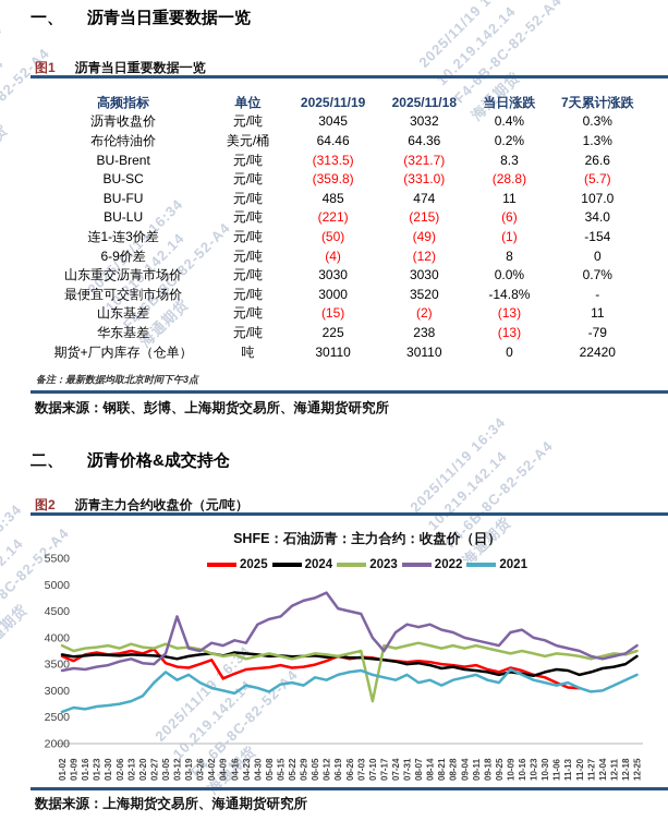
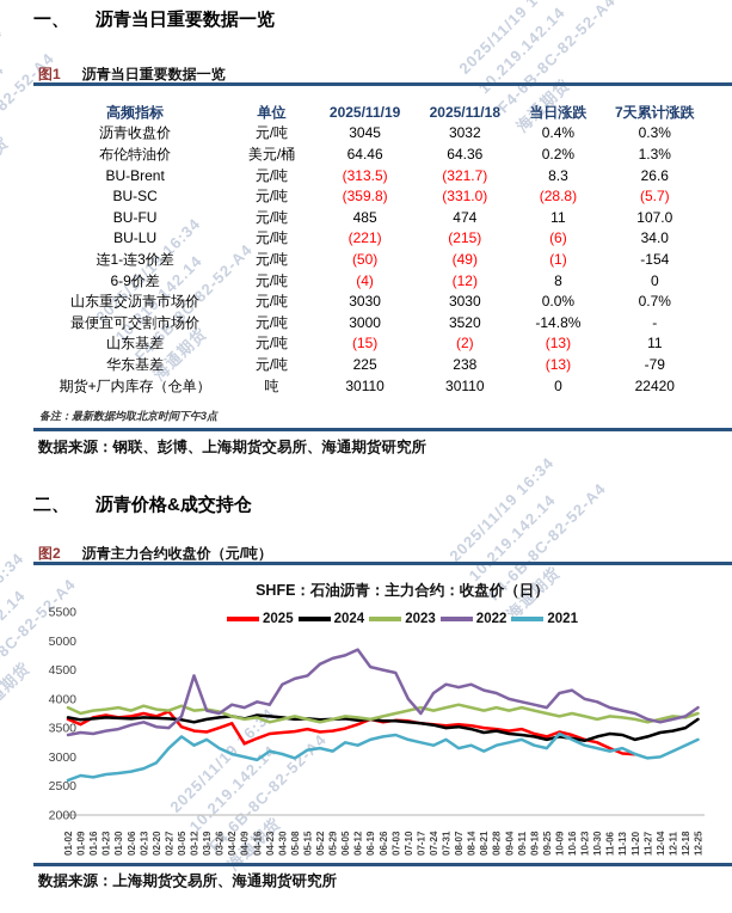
2023/07-10: 2800 -> 3800
